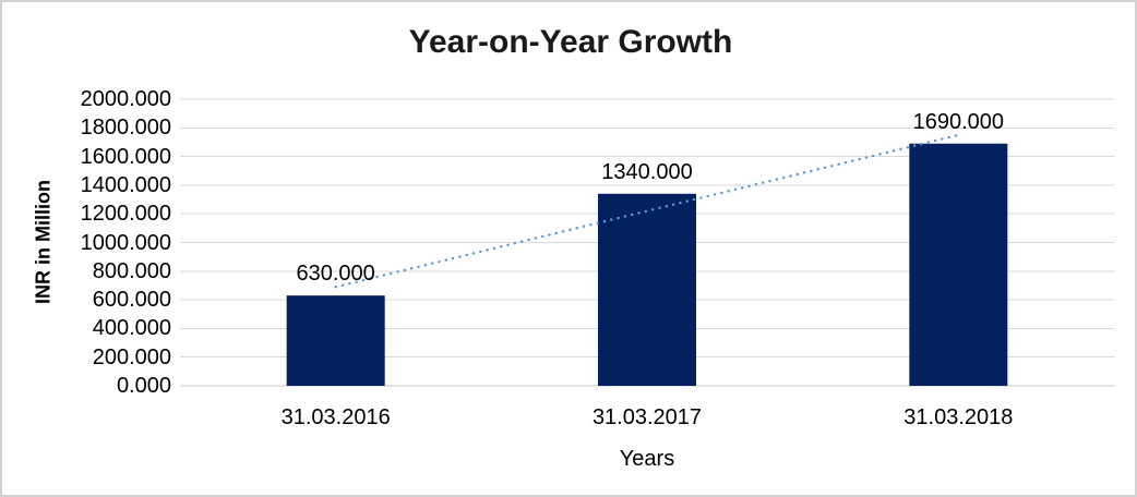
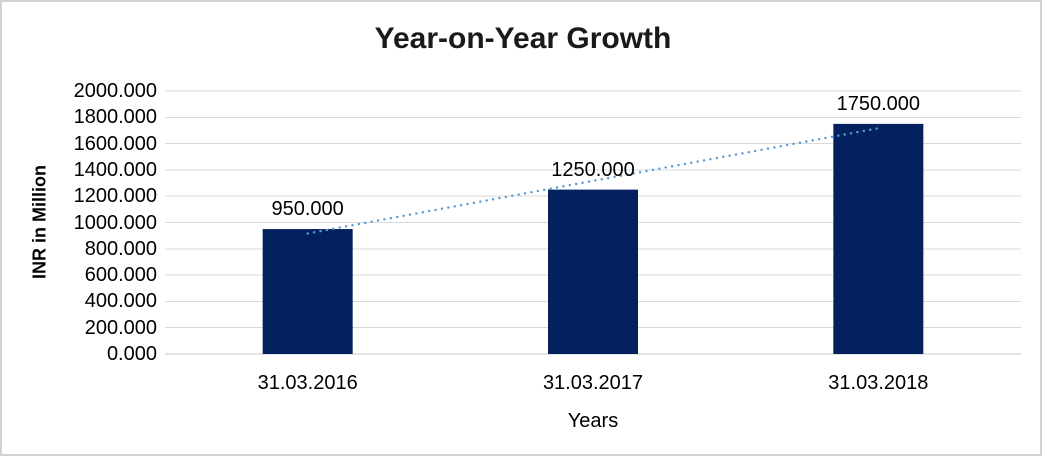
31.03.2016: 630.000 -> 950.000
31.03.2017: 1340.000 -> 1250.000
31.03.2018: 1690.000 -> 1750.000
